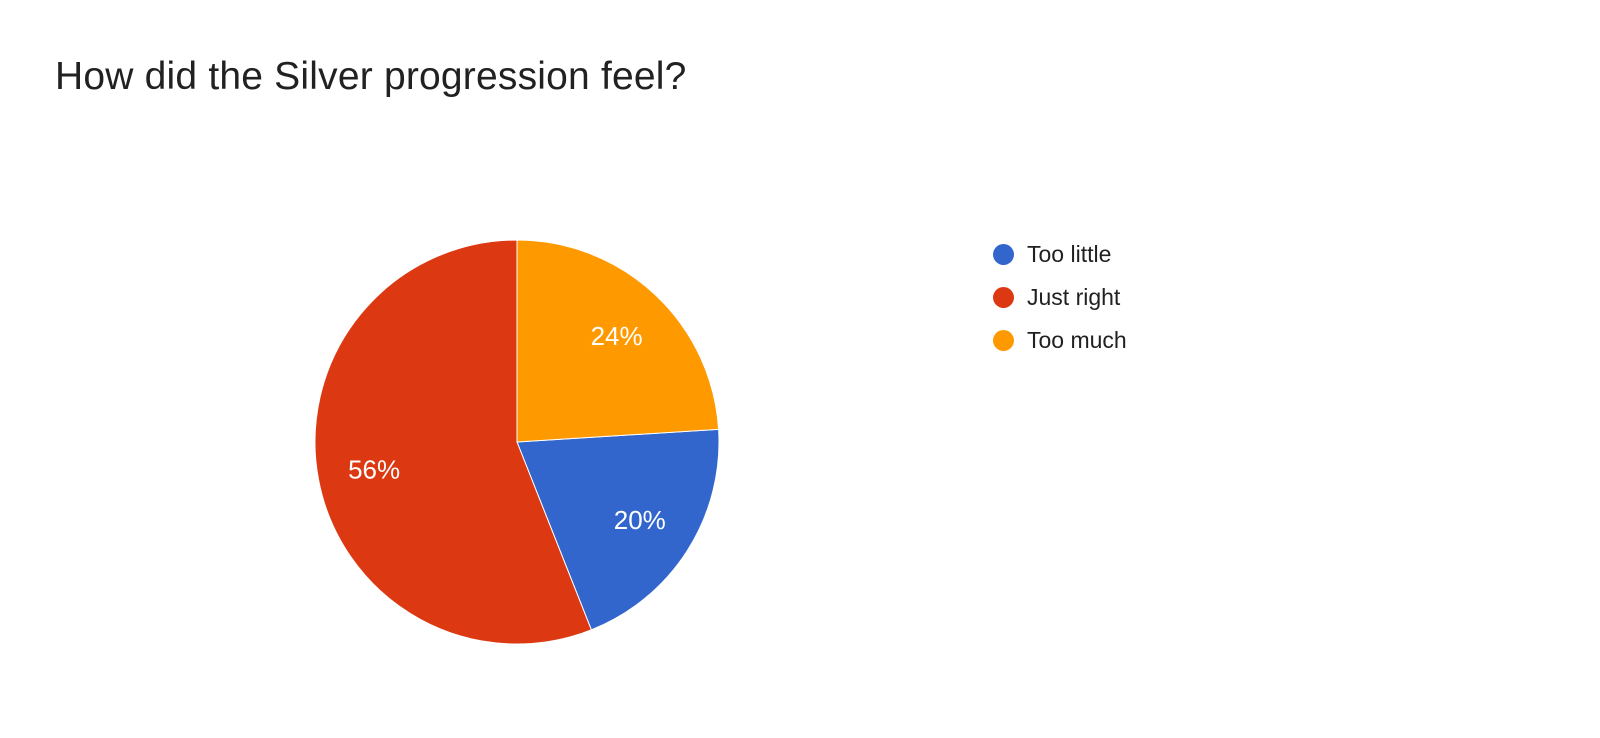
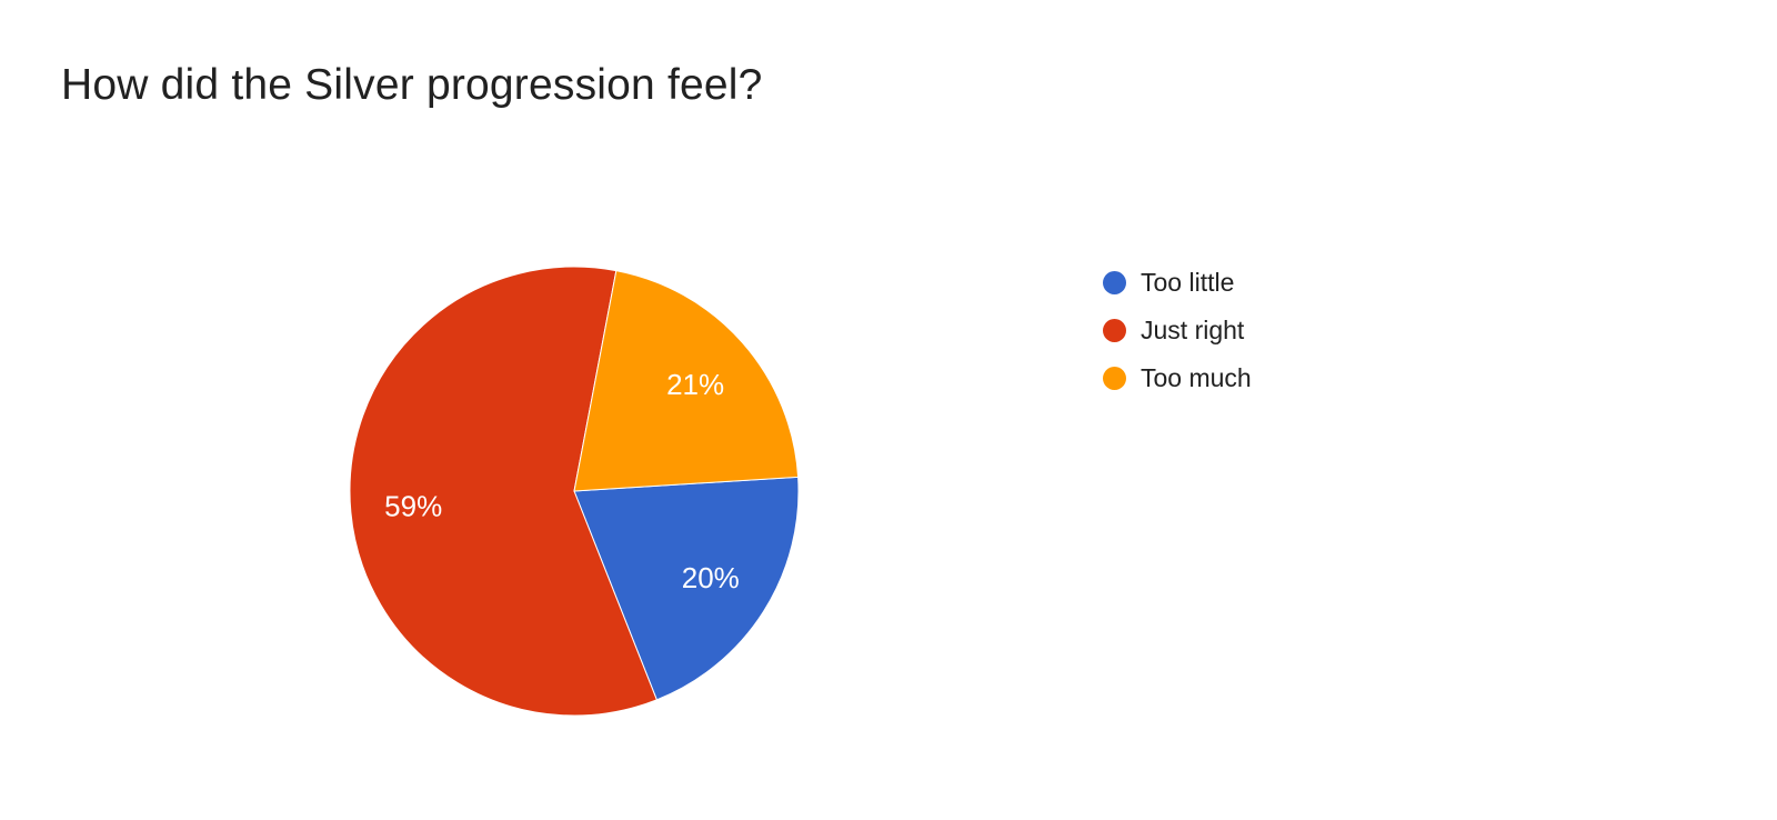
Just right: 56% -> 59%
Too much: 24% -> 21%
